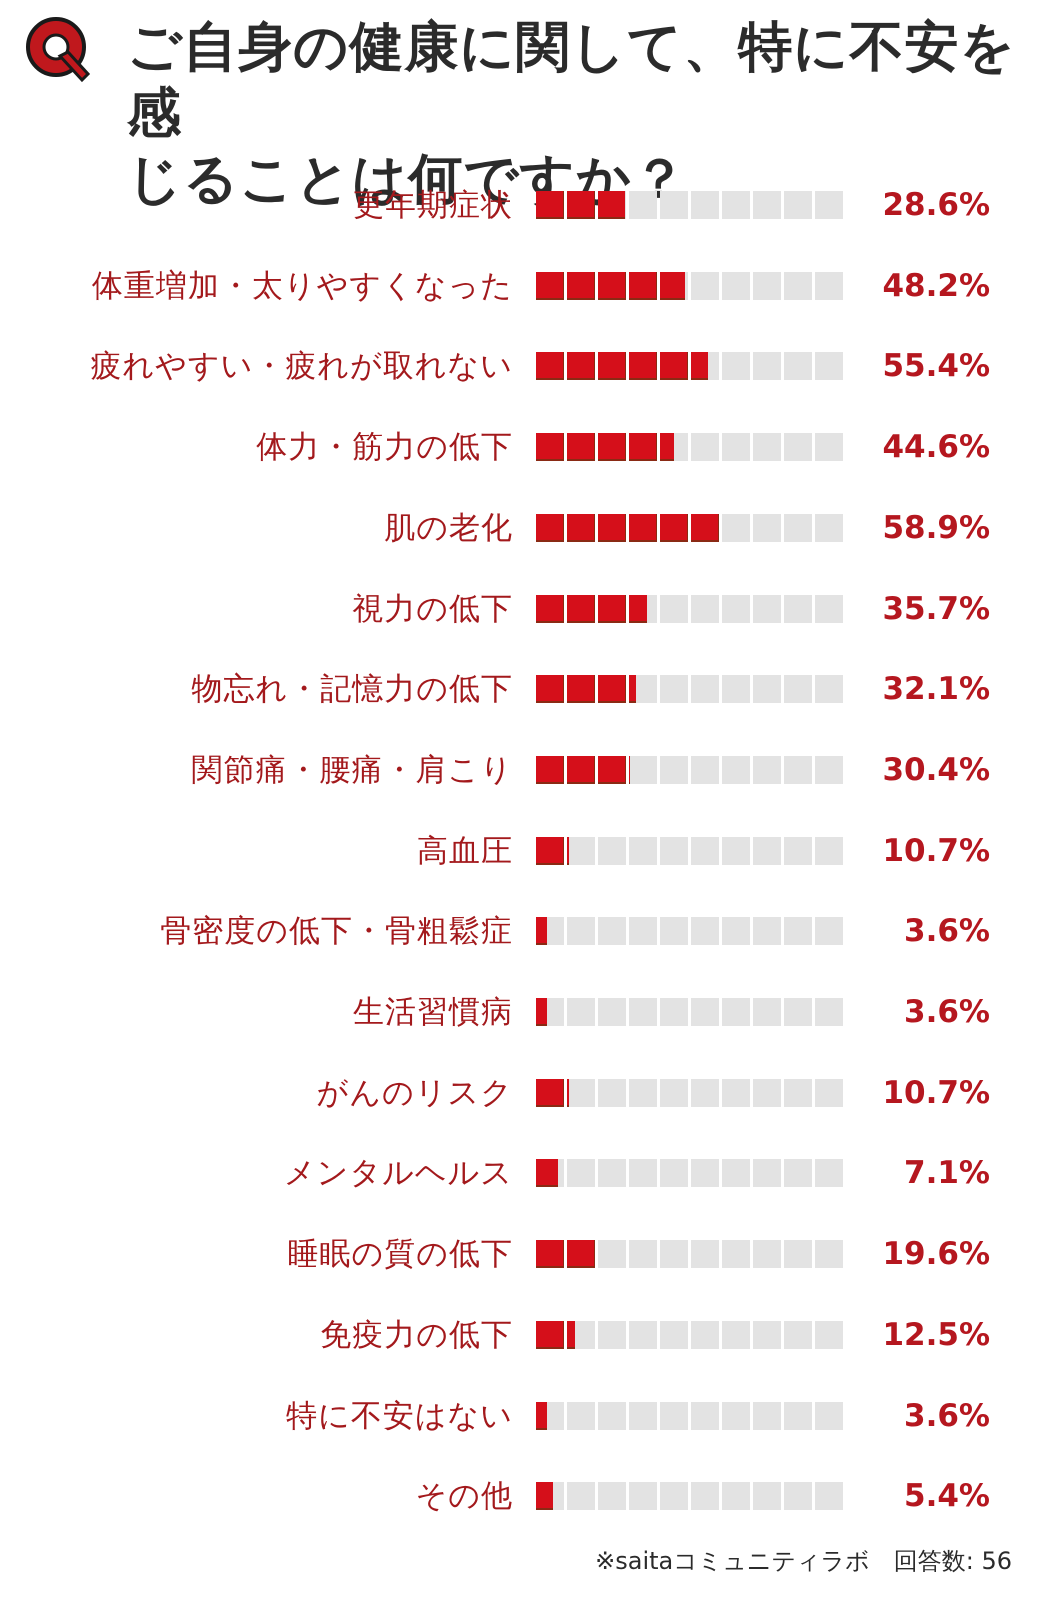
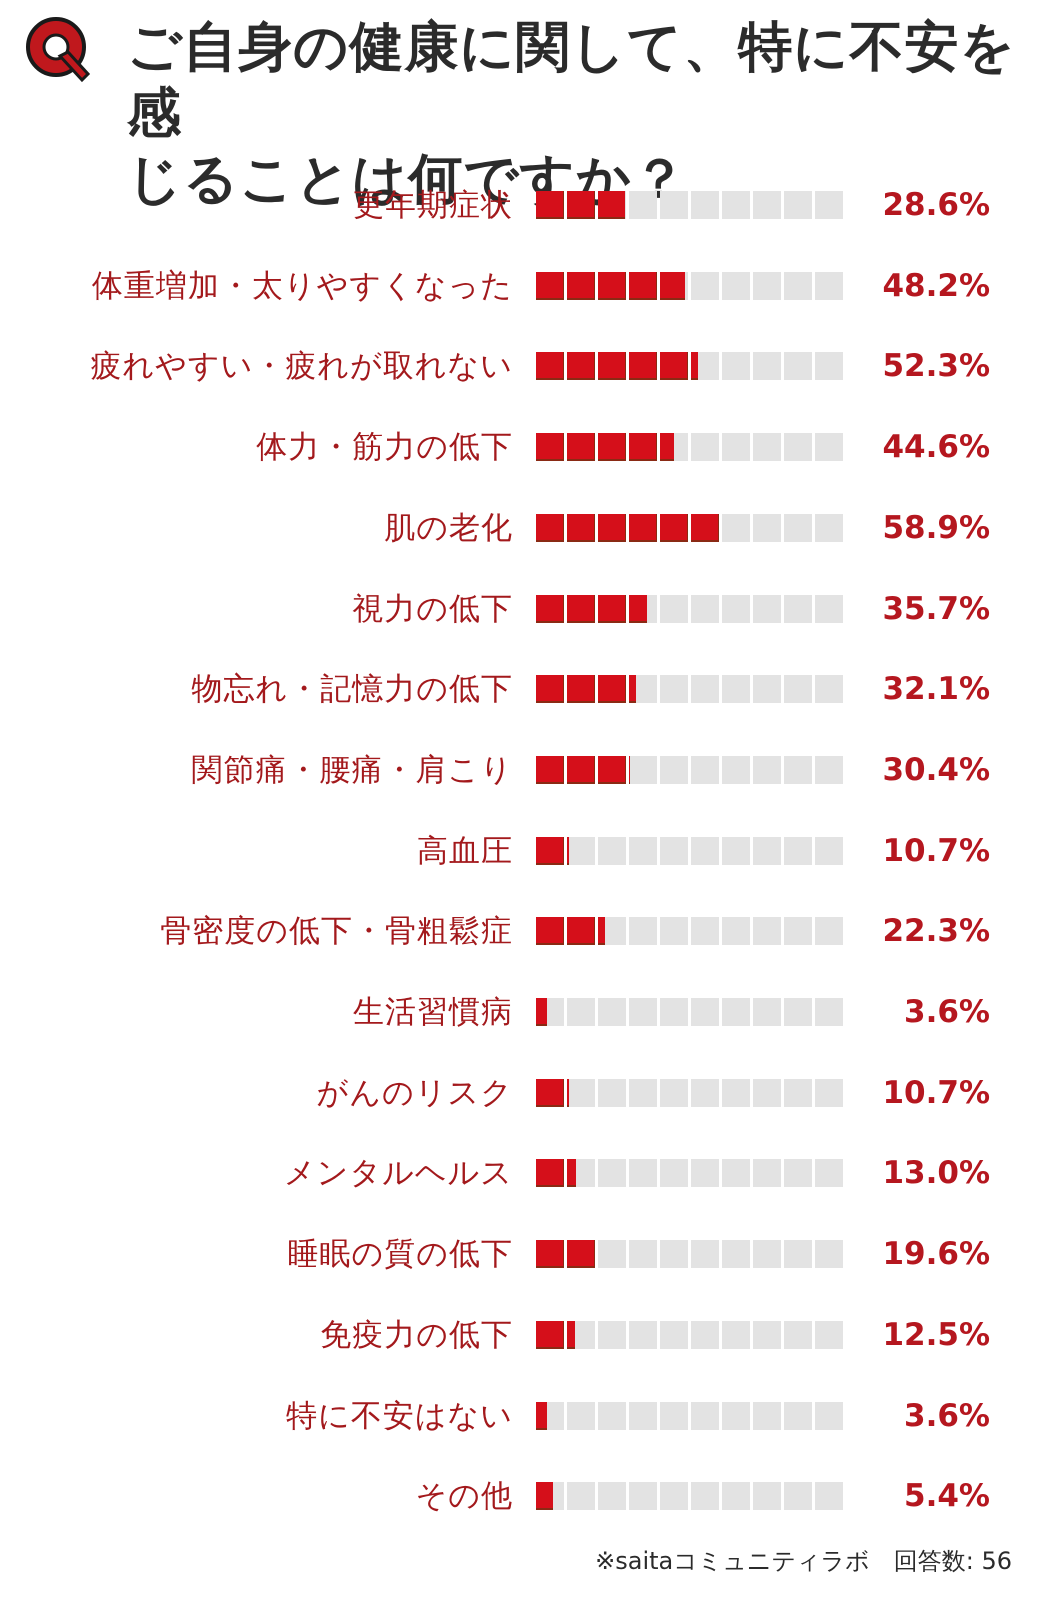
疲れやすい・疲れが取れない: 55.4% -> 52.3%
骨密度の低下・骨粗鬆症: 3.6% -> 22.3%
メンタルヘルス: 7.1% -> 13.0%
